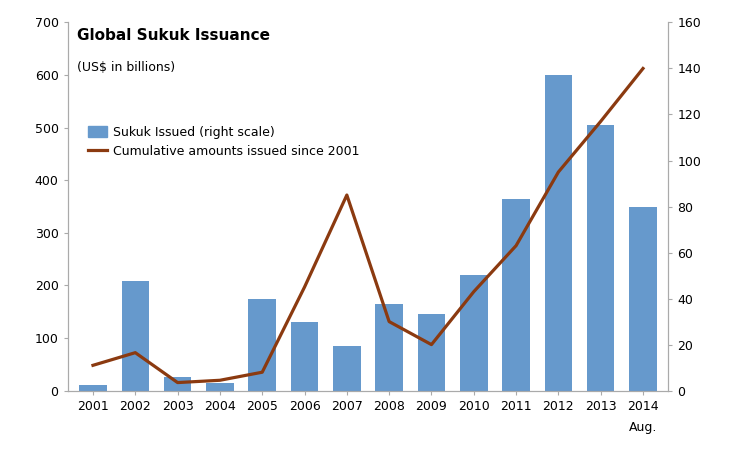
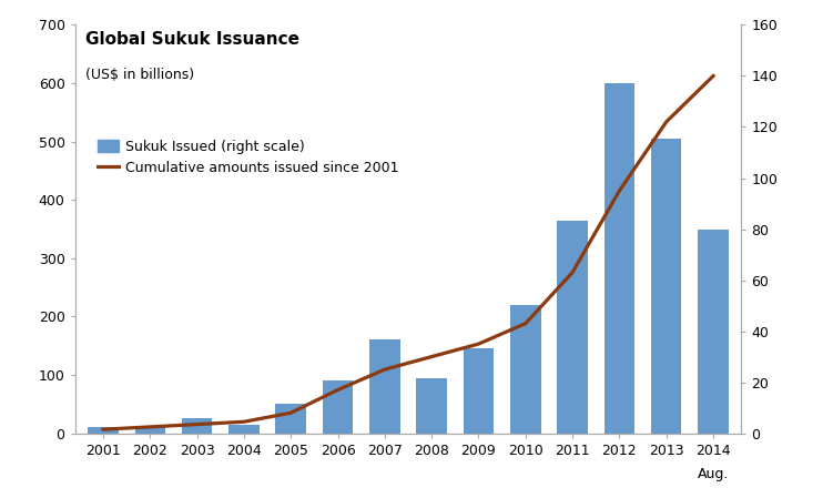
Cumulative amounts issued since 2001/2001: 11.0 -> 1.5
Sukuk Issued (right scale)/2002: 208 -> 12
Cumulative amounts issued since 2001/2002: 16.5 -> 2.5
Sukuk Issued (right scale)/2005: 174 -> 50
Sukuk Issued (right scale)/2006: 130 -> 90
Cumulative amounts issued since 2001/2006: 45.0 -> 17.0
Sukuk Issued (right scale)/2007: 84 -> 160
Cumulative amounts issued since 2001/2007: 85.0 -> 25.0
Sukuk Issued (right scale)/2008: 164 -> 95
Cumulative amounts issued since 2001/2009: 20.0 -> 35.0
Cumulative amounts issued since 2001/2013: 117.0 -> 122.0
